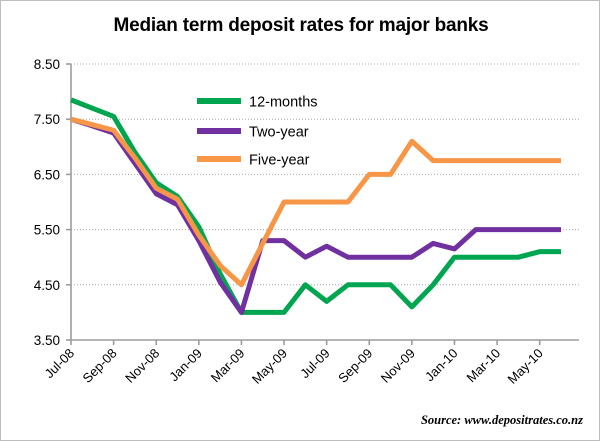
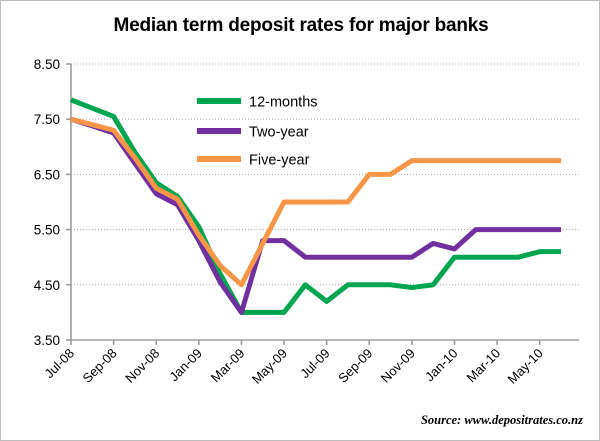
Two-year/Jul-09: 5.2 -> 5.0
12-months/Nov-09: 4.1 -> 4.5
Five-year/Nov-09: 7.1 -> 6.8
